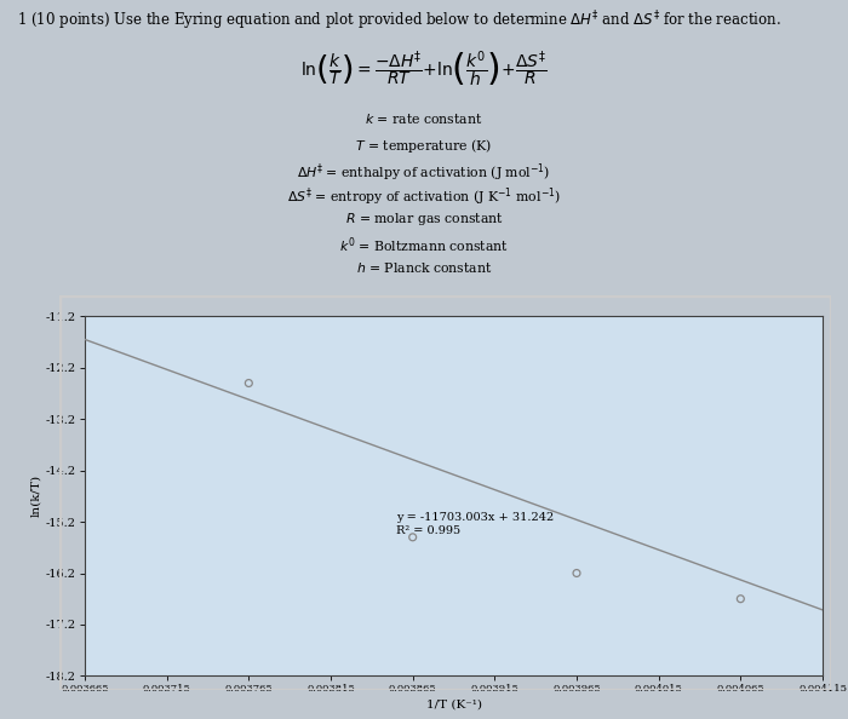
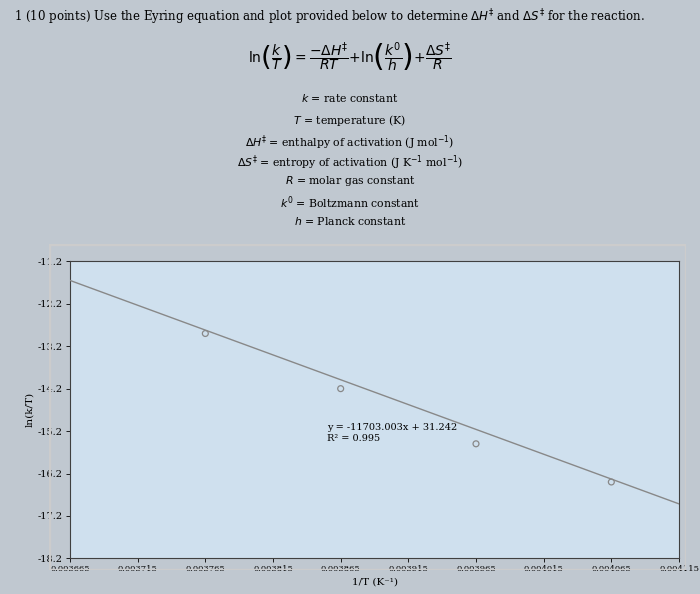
0.003765: -12.5 -> -12.9
0.003865: -15.5 -> -14.2
0.003965: -16.2 -> -15.5
0.004065: -16.7 -> -16.4
